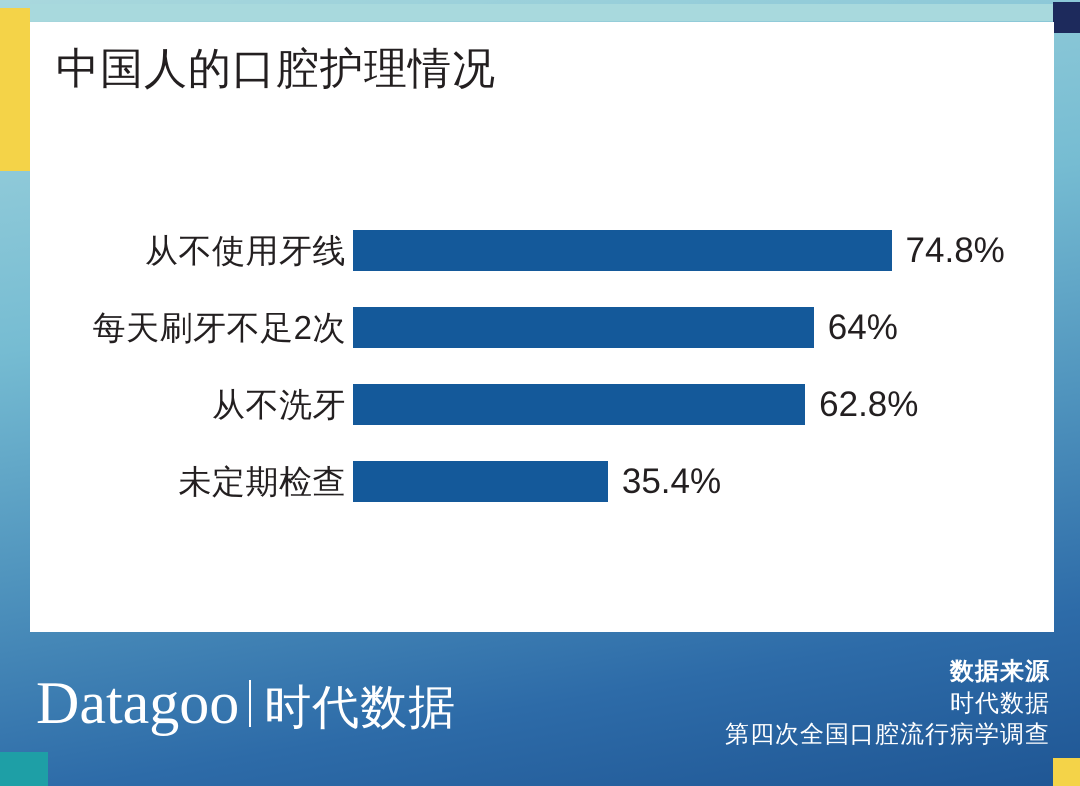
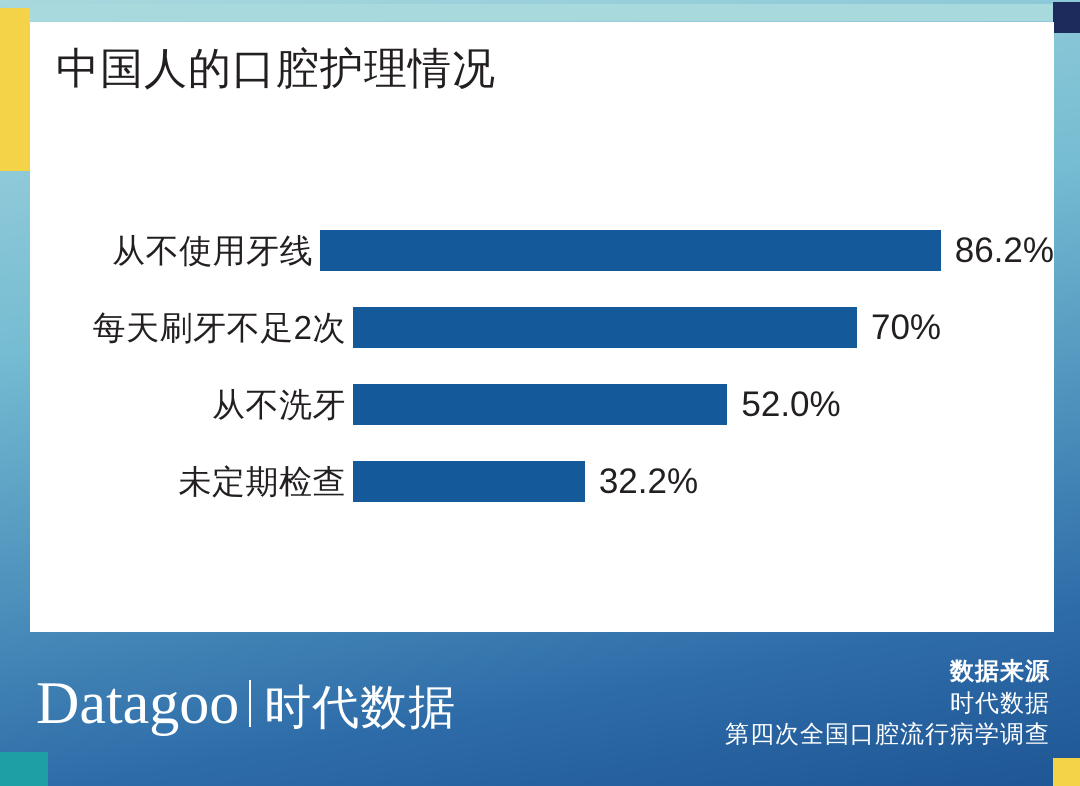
从不使用牙线: 74.8% -> 86.2%
每天刷牙不足2次: 64% -> 70%
从不洗牙: 62.8% -> 52.0%
未定期检查: 35.4% -> 32.2%
